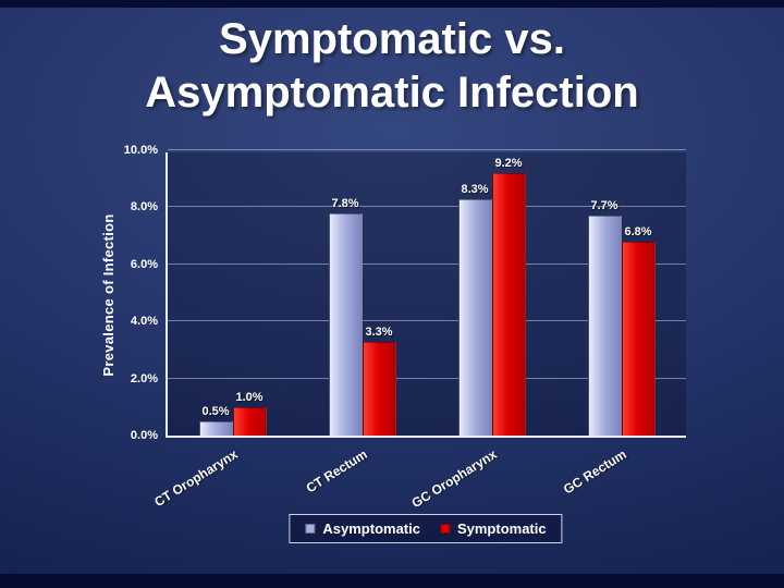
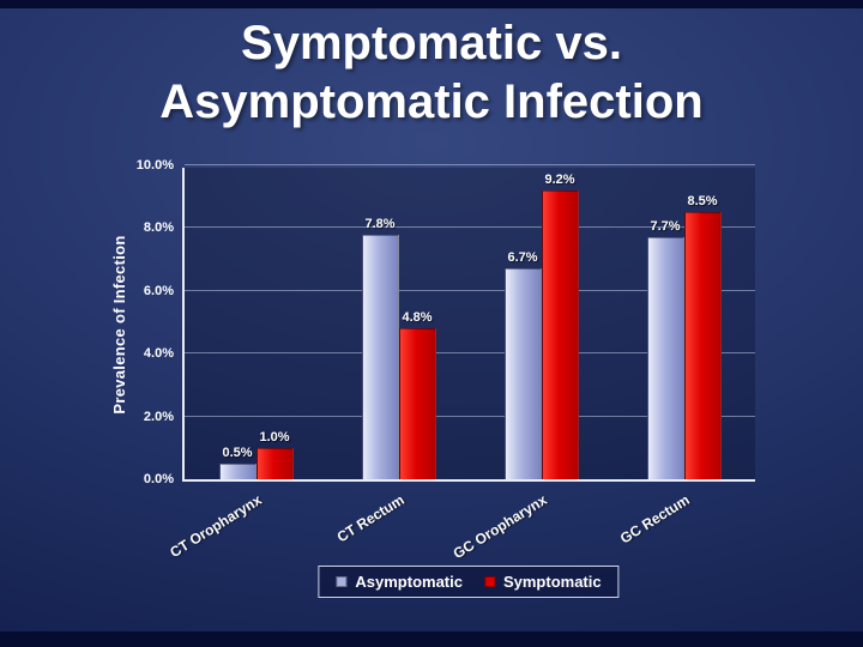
Symptomatic/CT Rectum: 3.3% -> 4.8%
Asymptomatic/GC Oropharynx: 8.3% -> 6.7%
Symptomatic/GC Rectum: 6.8% -> 8.5%
